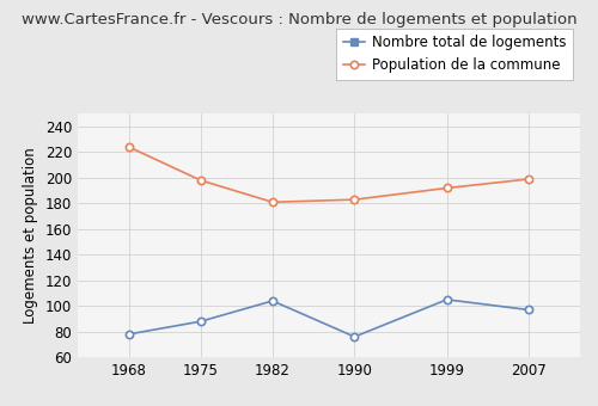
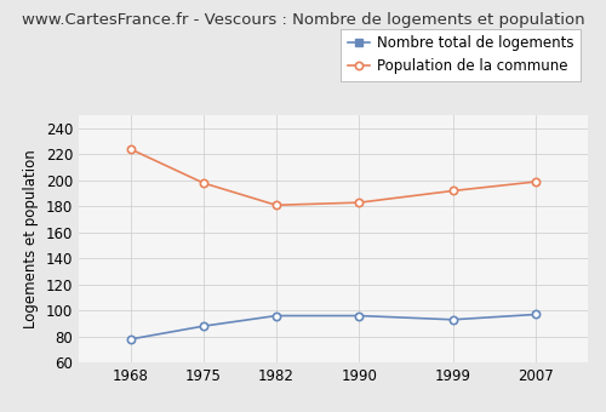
Nombre total de logements/1982: 104 -> 96
Nombre total de logements/1990: 76 -> 96
Nombre total de logements/1999: 105 -> 93
